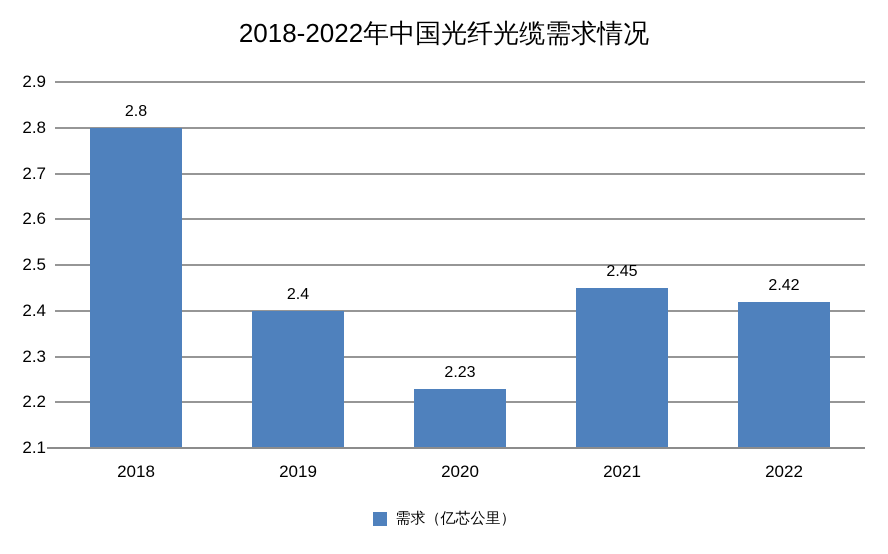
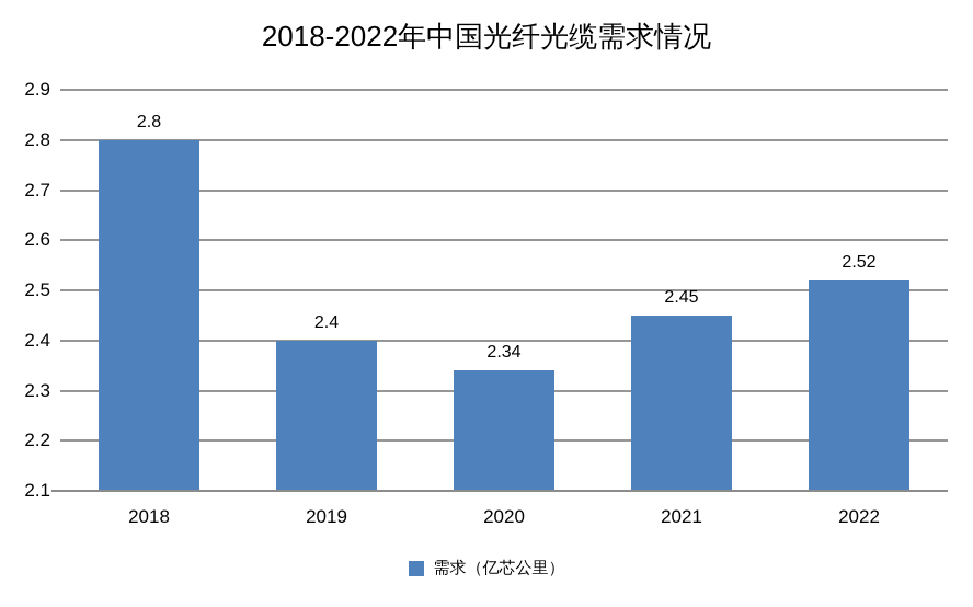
2020: 2.23 -> 2.34
2022: 2.42 -> 2.52
